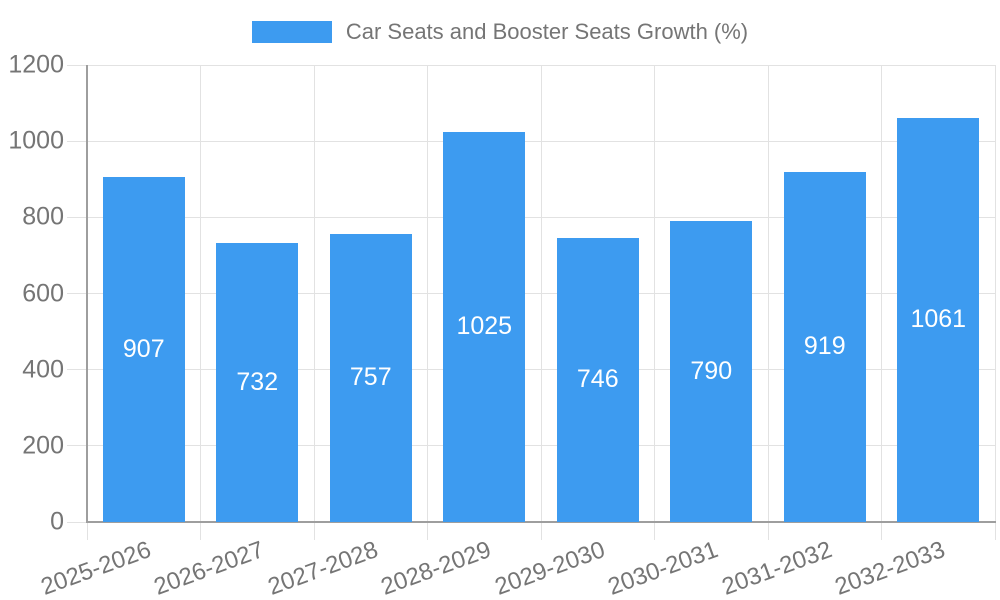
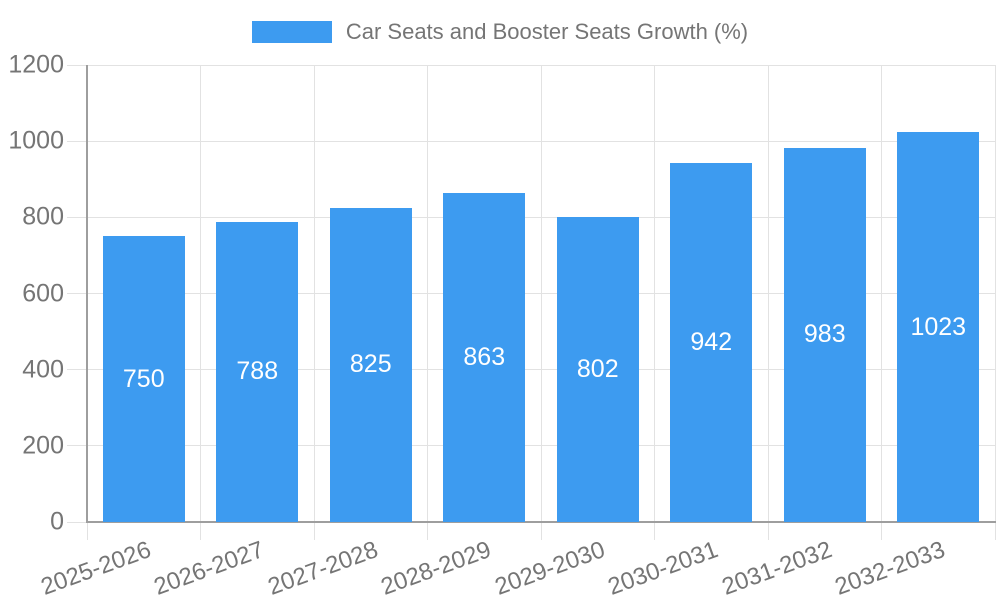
2025-2026: 907 -> 750
2026-2027: 732 -> 788
2027-2028: 757 -> 825
2028-2029: 1025 -> 863
2029-2030: 746 -> 802
2030-2031: 790 -> 942
2031-2032: 919 -> 983
2032-2033: 1061 -> 1023
